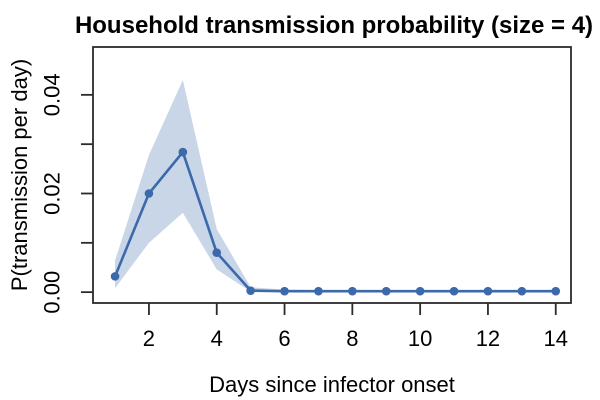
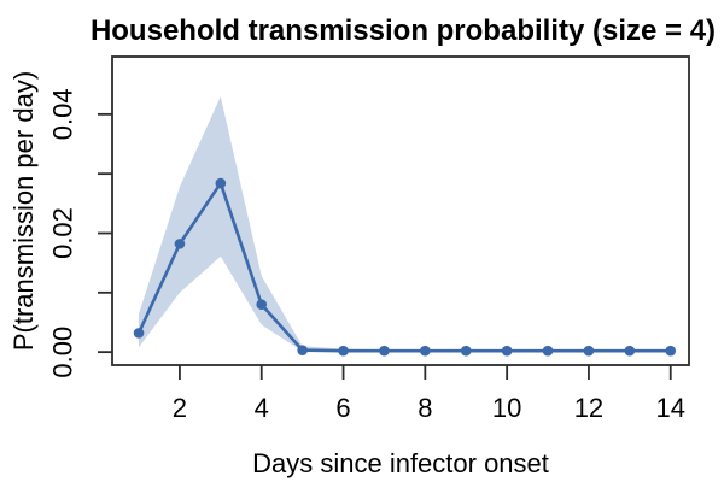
2: 0.020 -> 0.018
